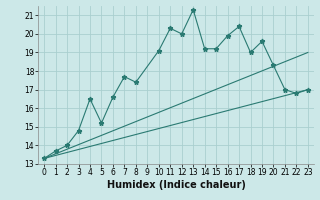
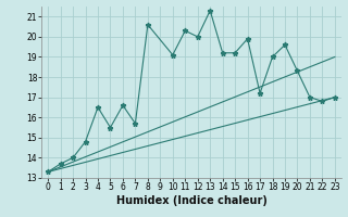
5: 15.2 -> 15.5
7: 17.7 -> 15.7
8: 17.4 -> 20.6
17: 20.4 -> 17.2
